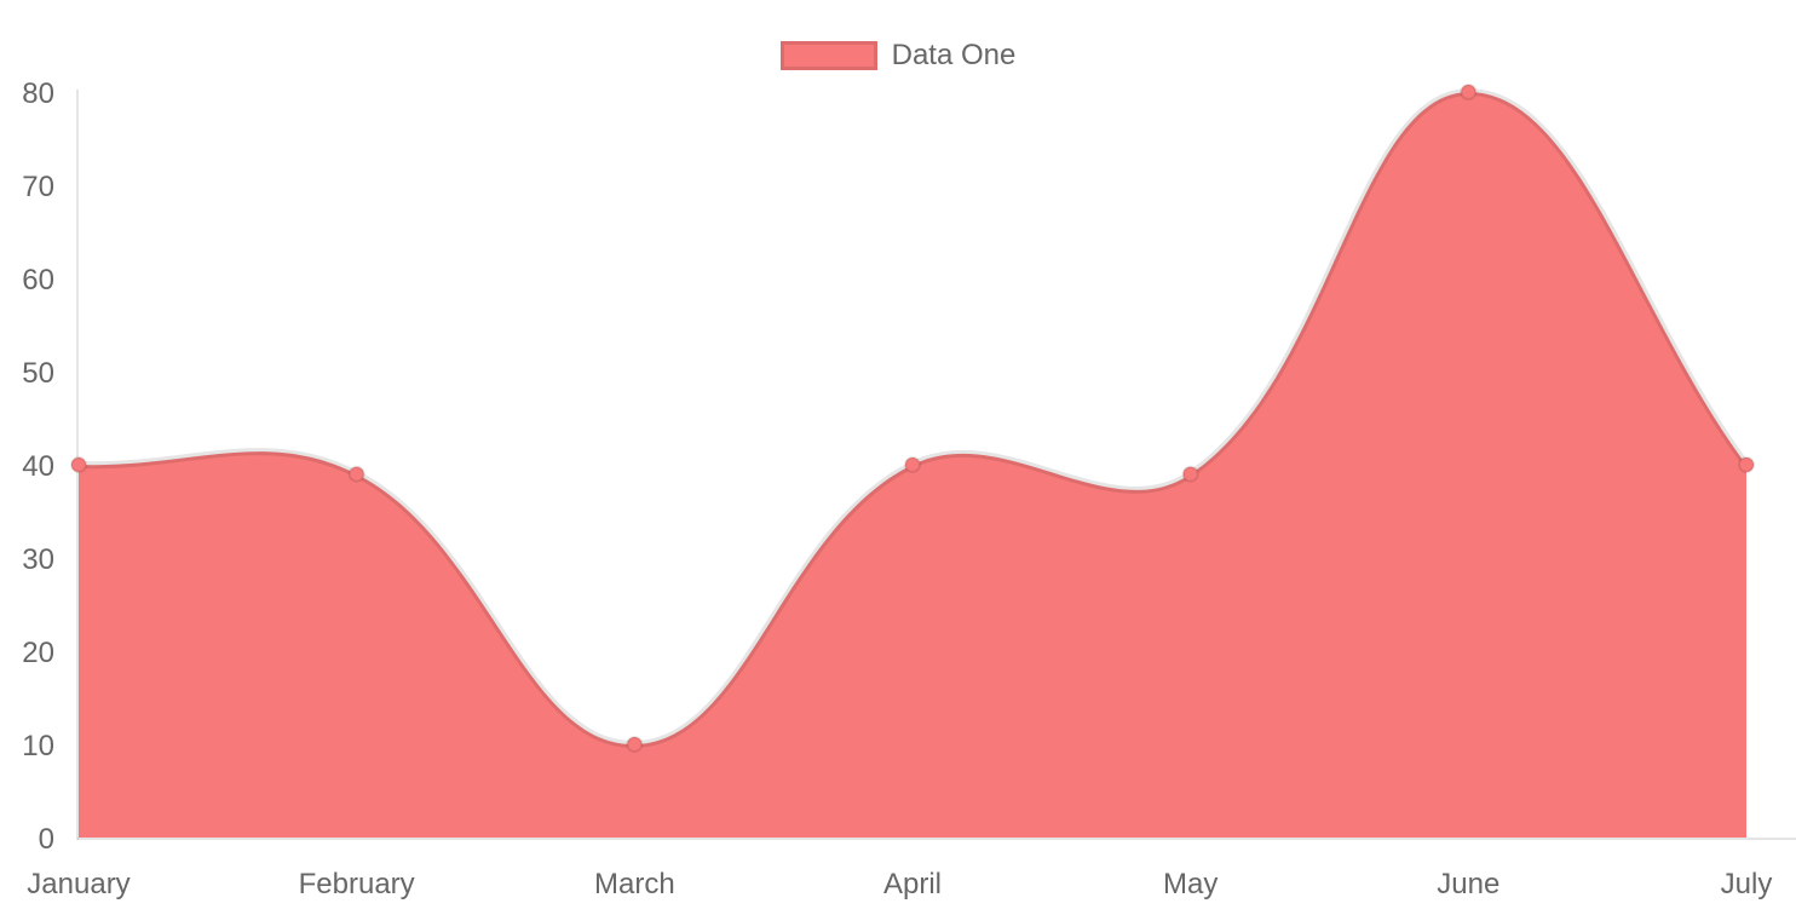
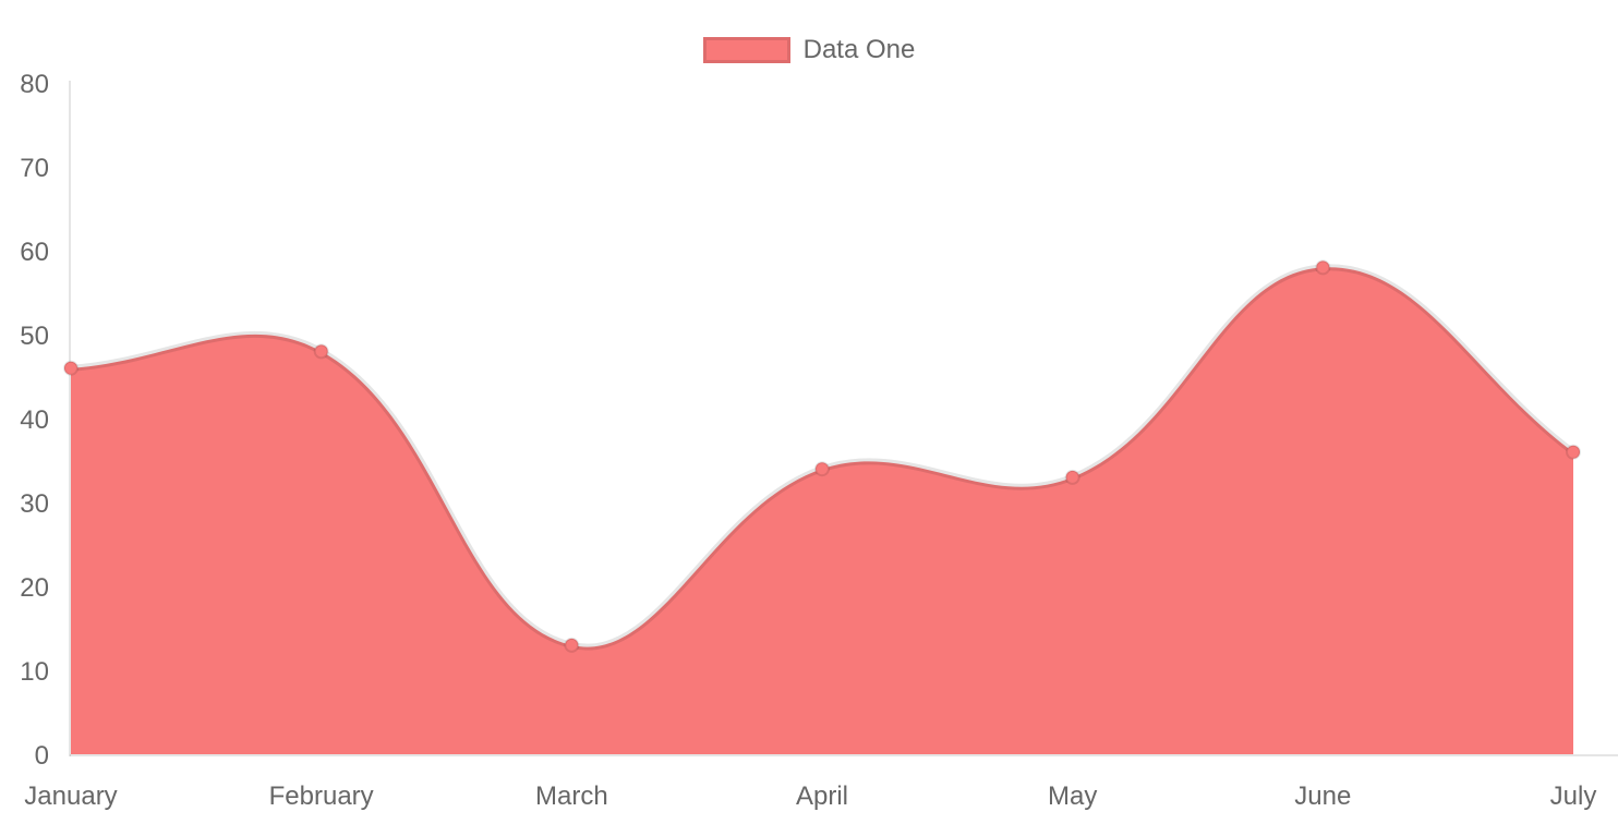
January: 40 -> 46
February: 39 -> 48
March: 10 -> 13
April: 40 -> 34
May: 39 -> 33
June: 80 -> 58
July: 40 -> 36
